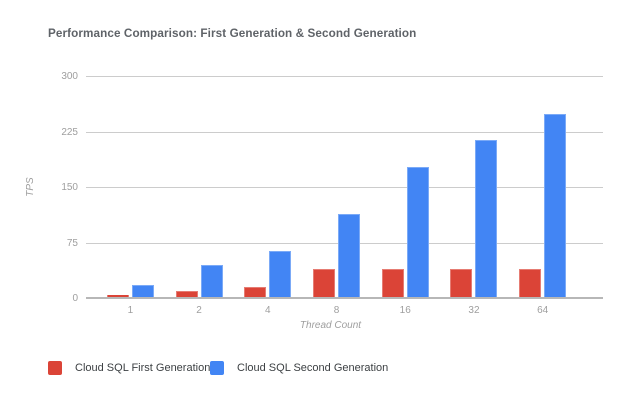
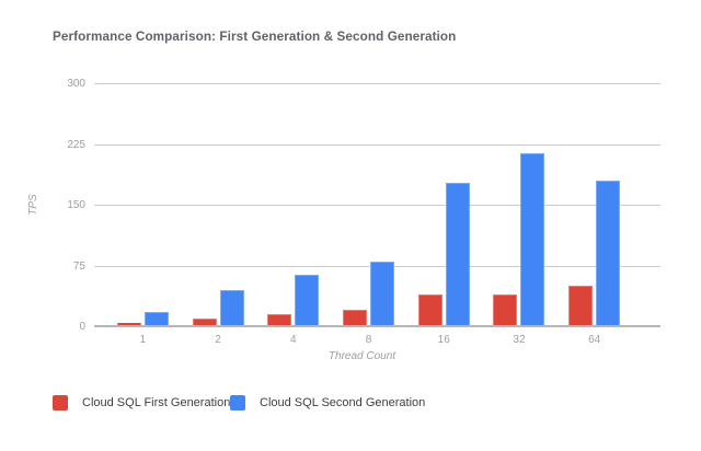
Cloud SQL First Generation/8: 40 -> 20
Cloud SQL Second Generation/8: 110 -> 80
Cloud SQL First Generation/64: 40 -> 50
Cloud SQL Second Generation/64: 250 -> 180
